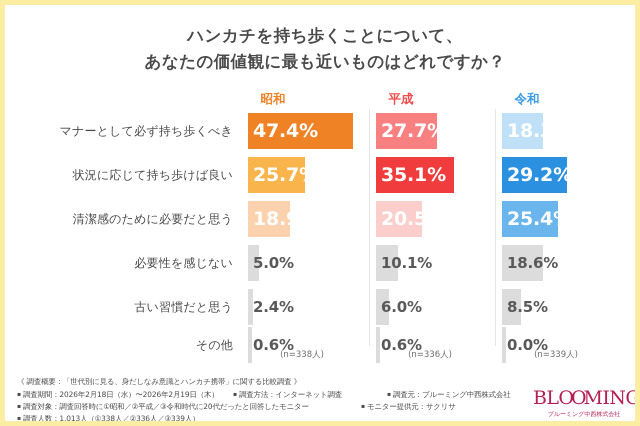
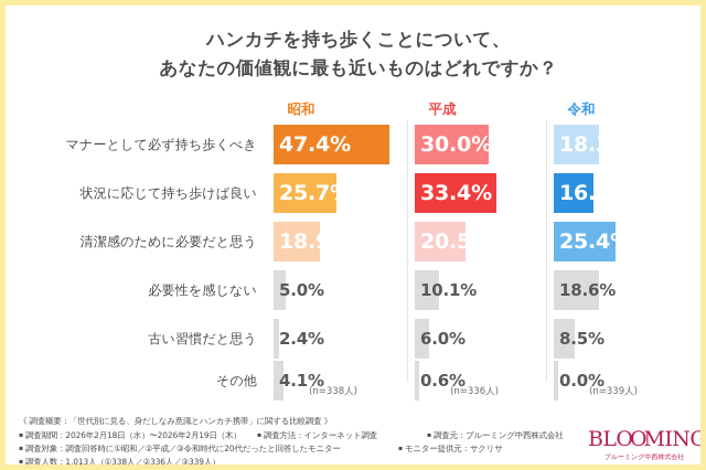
平成/マナーとして必ず持ち歩くべき: 27.7% -> 30.0%
平成/状況に応じて持ち歩けば良い: 35.1% -> 33.4%
令和/状況に応じて持ち歩けば良い: 29.2% -> 16.3%
昭和/その他: 0.6% -> 4.1%
